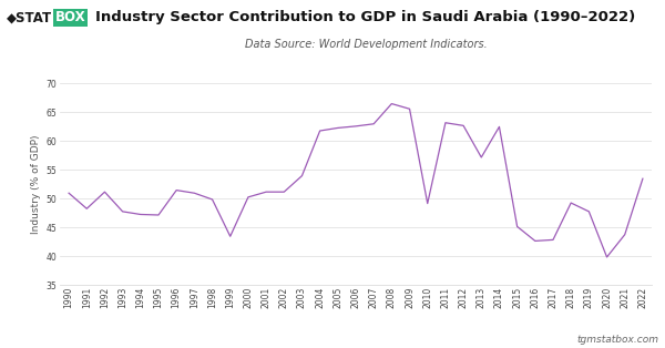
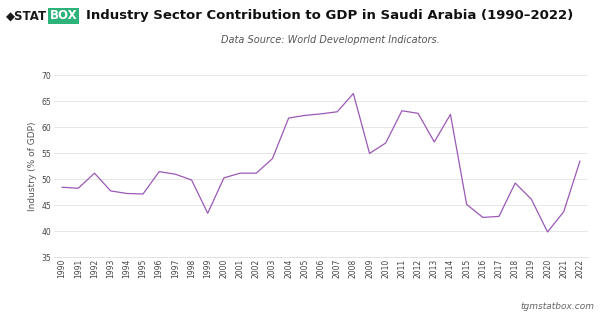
1990: 51.0 -> 48.5
2009: 65.6 -> 55.0
2010: 49.2 -> 57.0
2019: 47.8 -> 46.2
